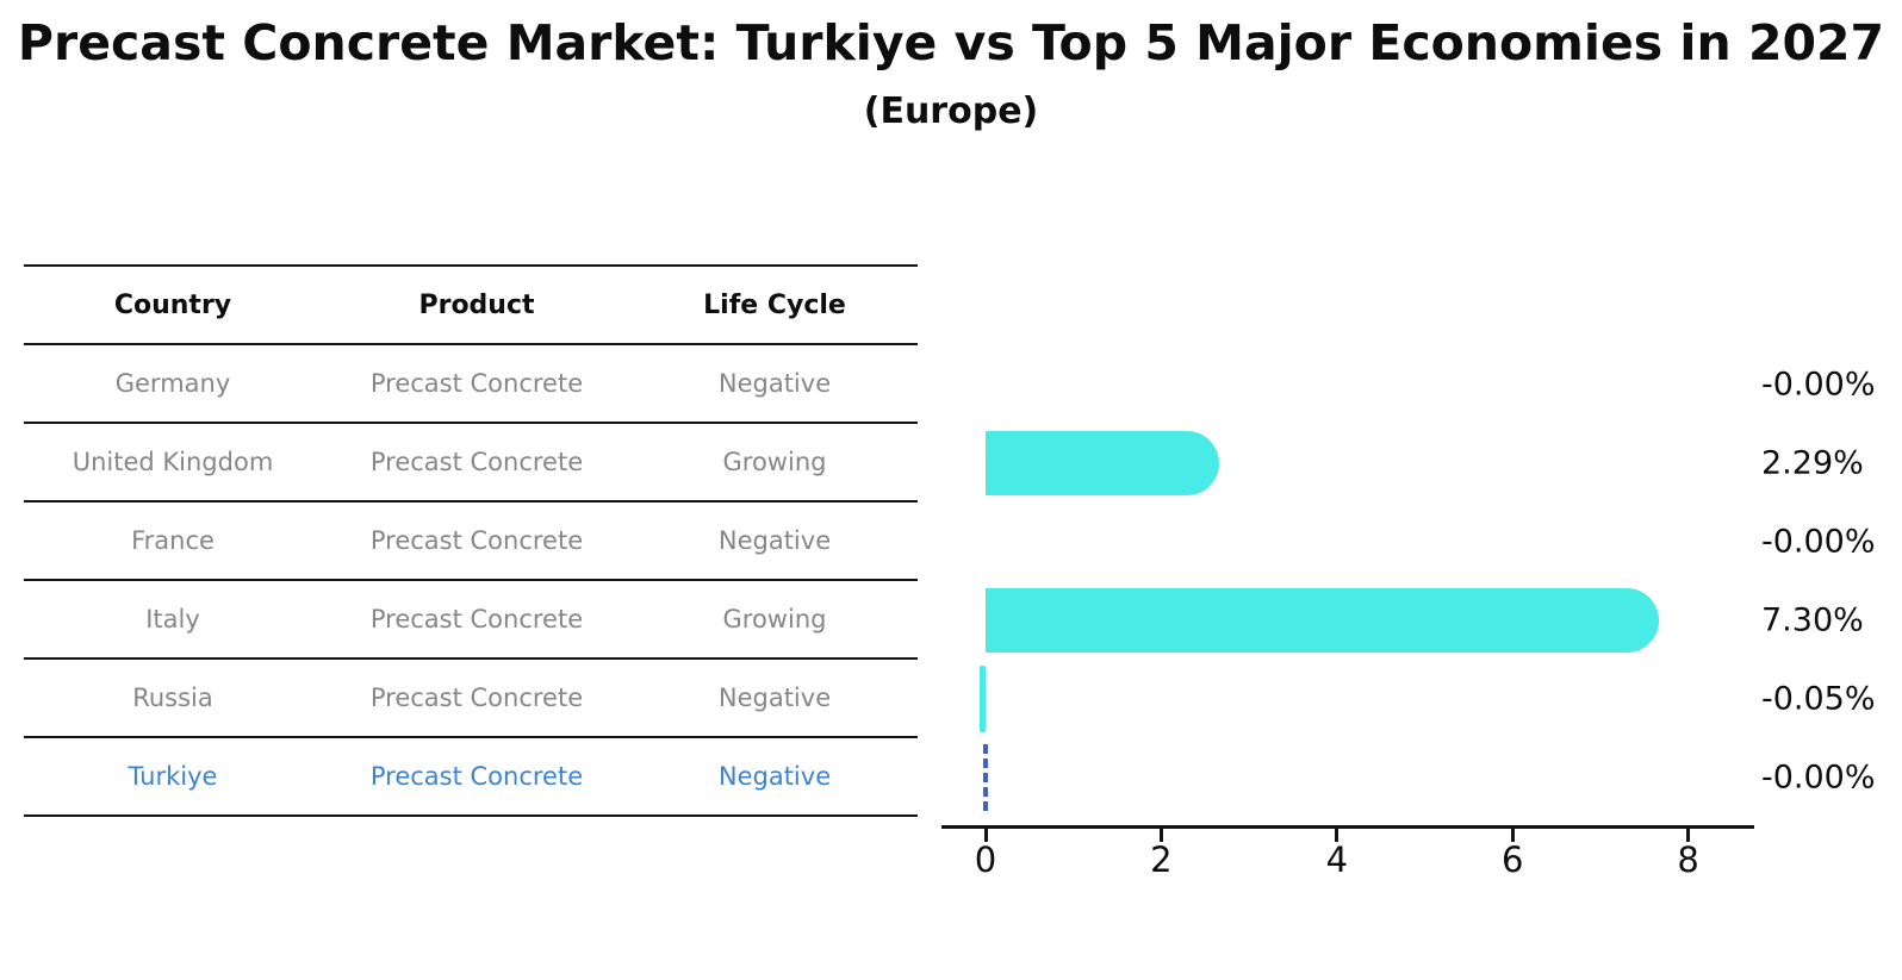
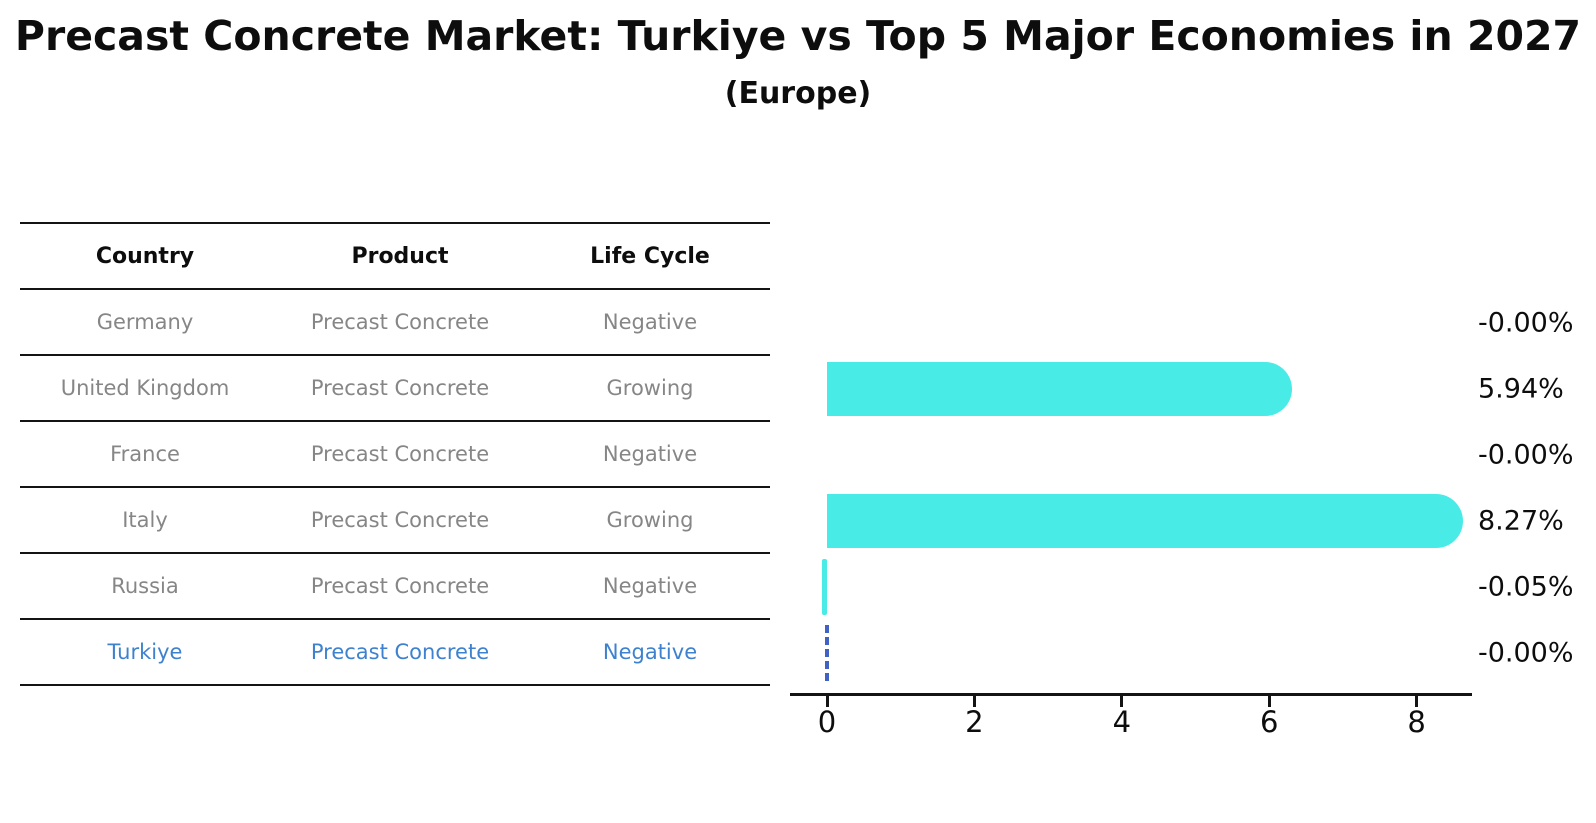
United Kingdom: 2.29% -> 5.94%
Italy: 7.30% -> 8.27%
